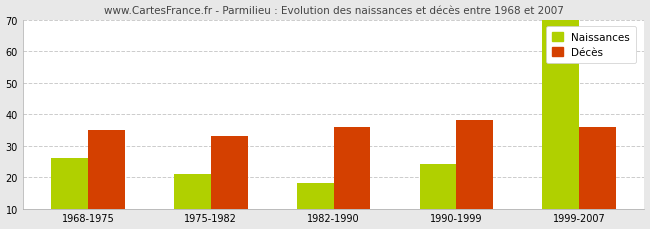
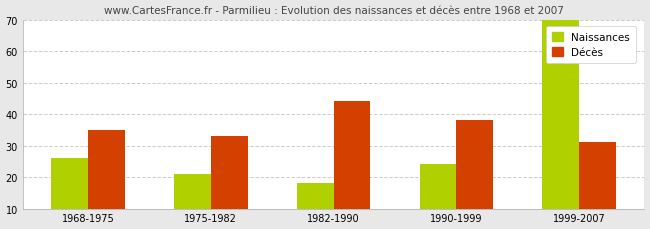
Décès/1982-1990: 36 -> 44
Décès/1999-2007: 36 -> 31
